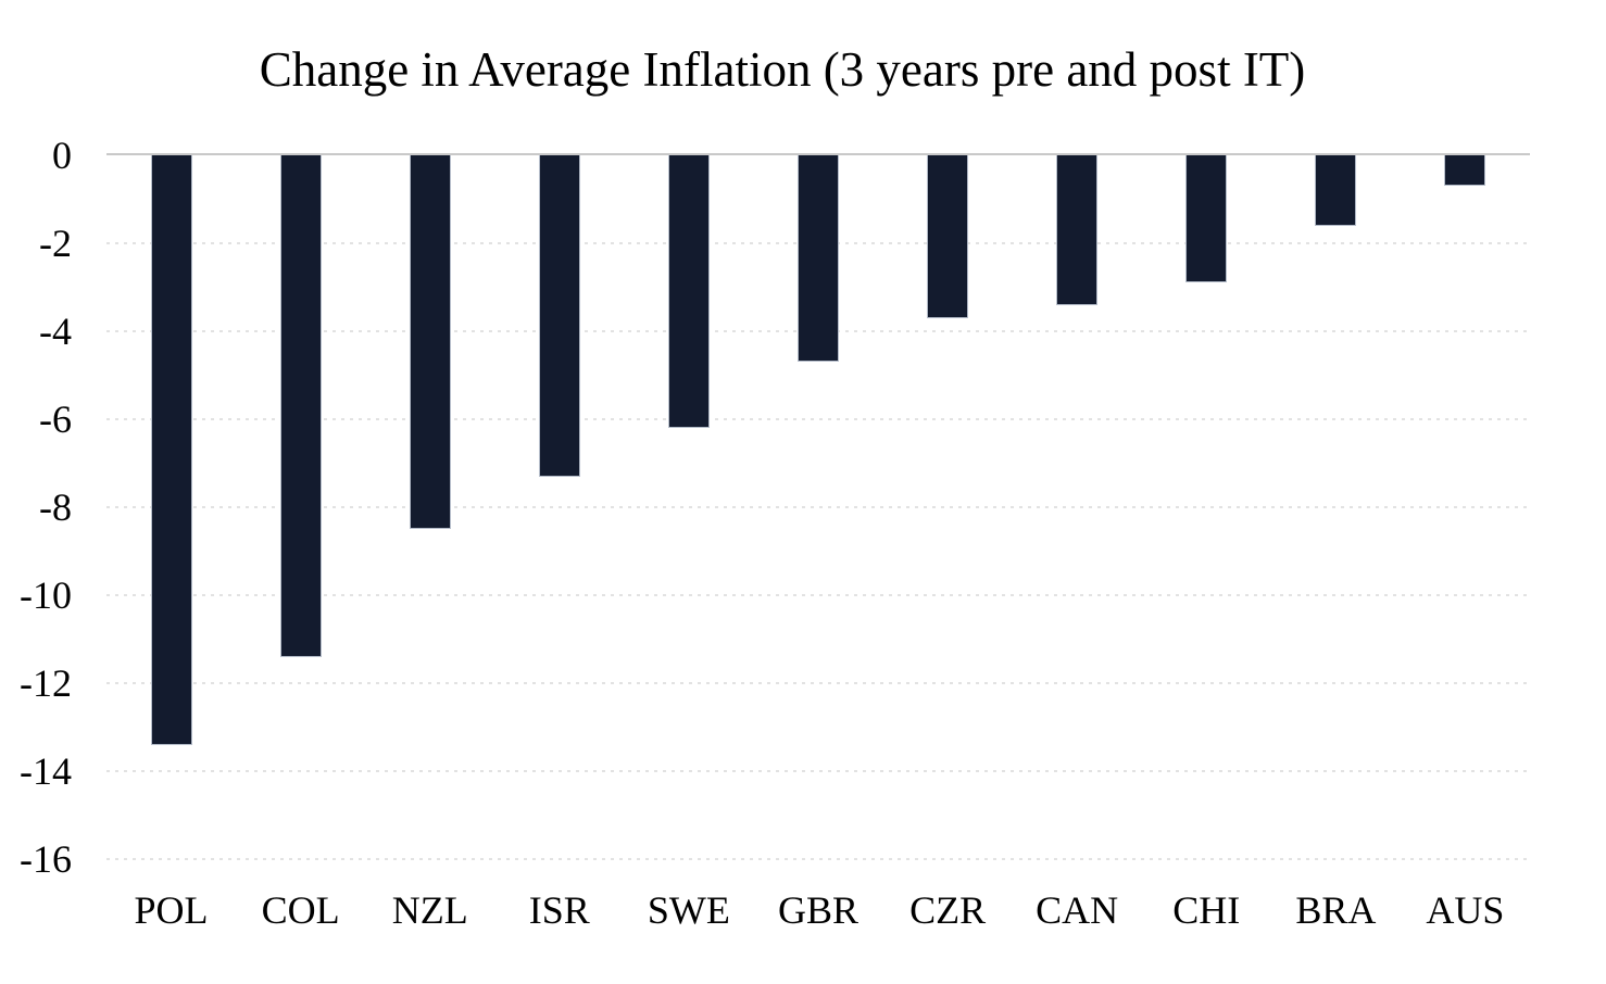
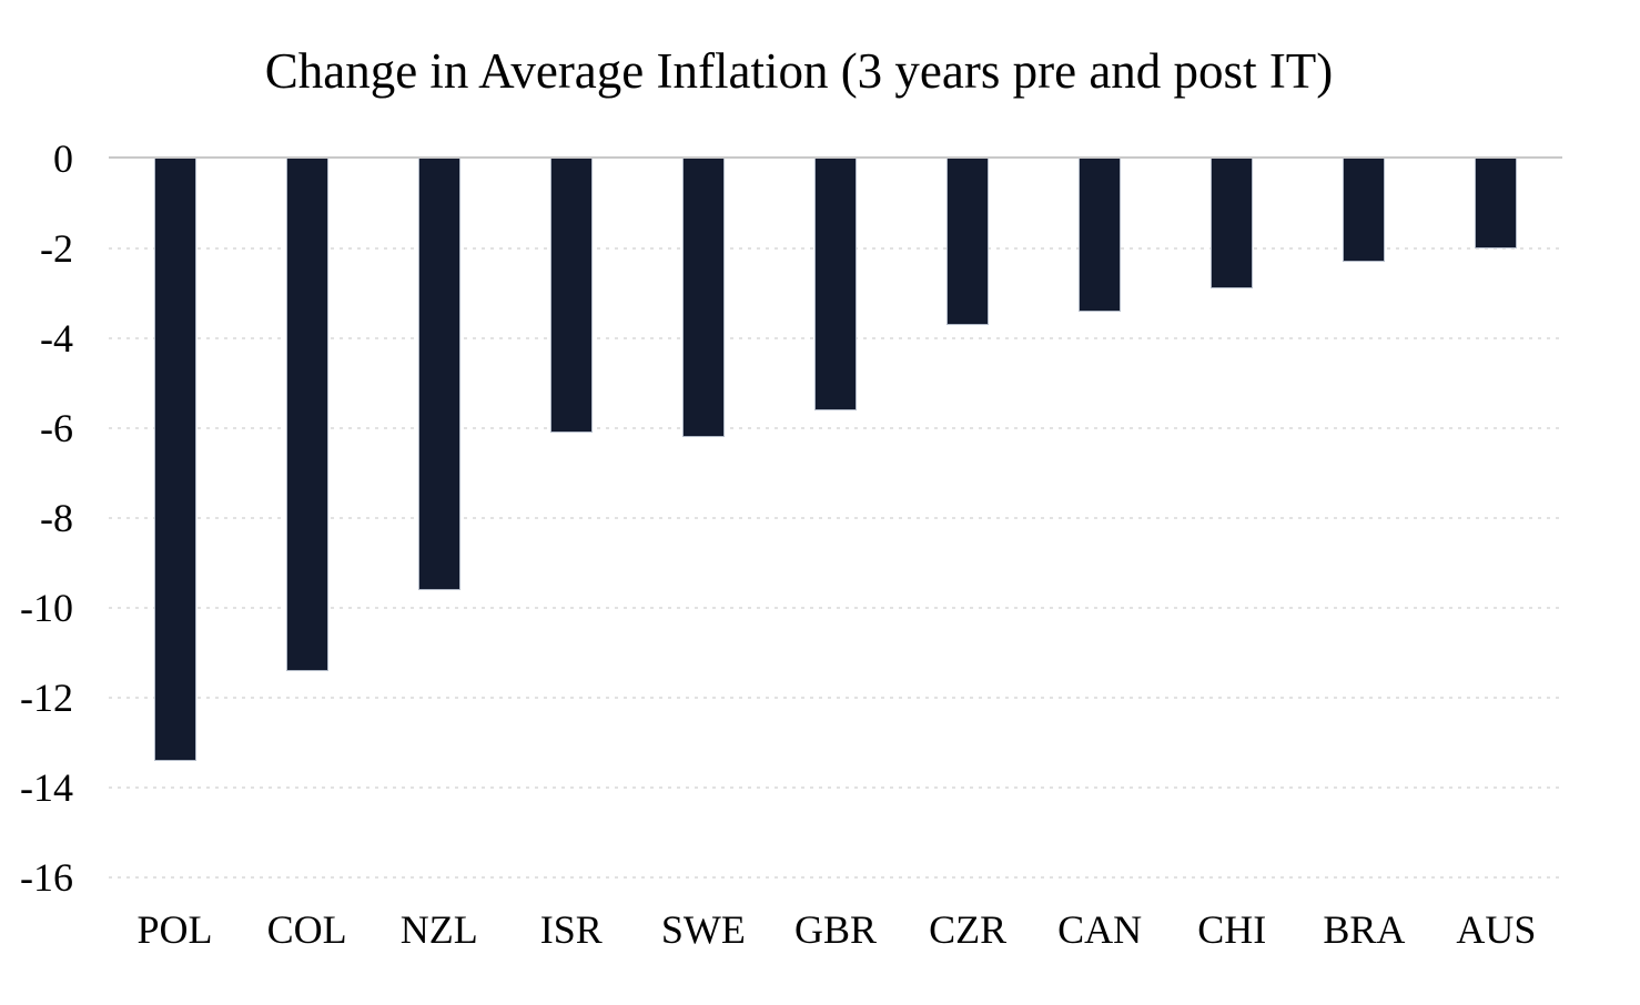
NZL: -8.5 -> -9.6
ISR: -7.3 -> -6.1
GBR: -4.7 -> -5.6
BRA: -1.6 -> -2.3
AUS: -0.7 -> -2.0
